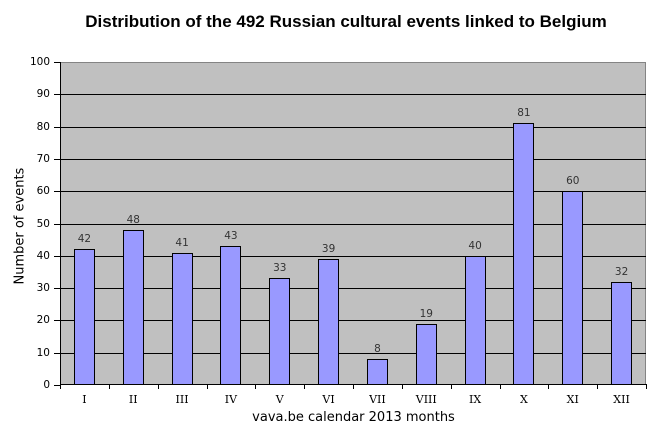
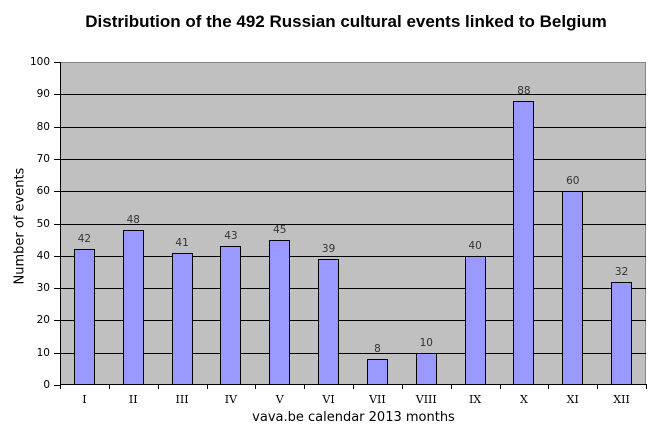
V: 33 -> 45
VIII: 19 -> 10
X: 81 -> 88
